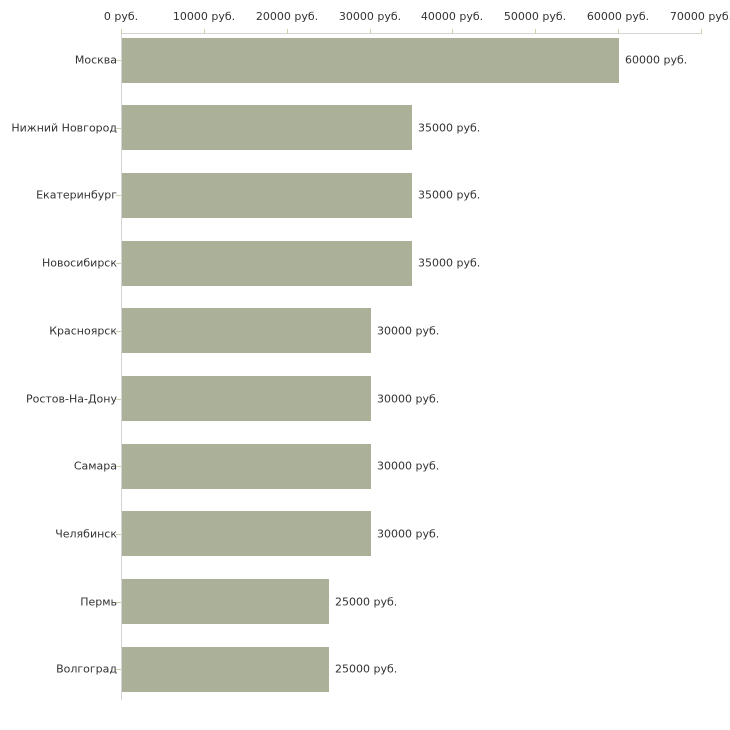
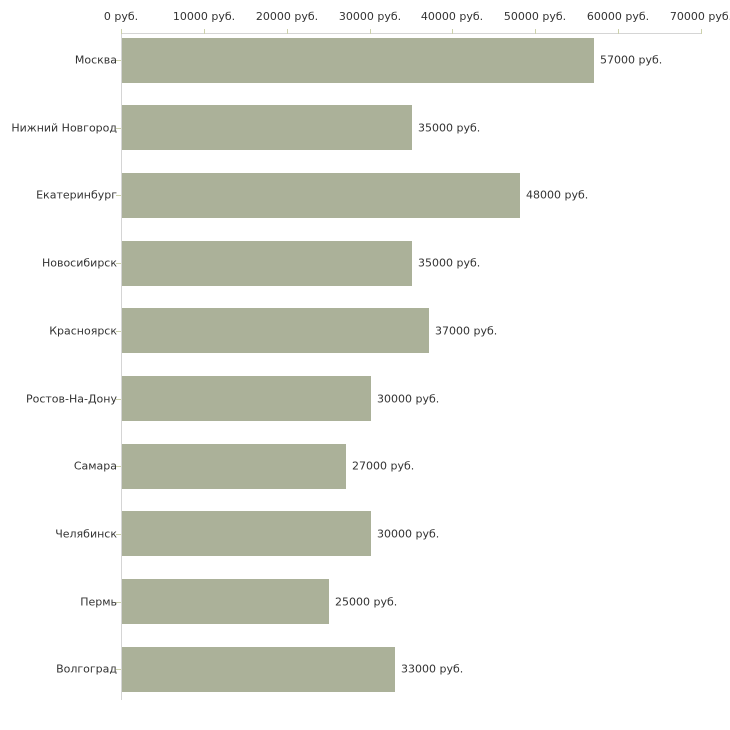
Москва: 60000 -> 57000
Екатеринбург: 35000 -> 48000
Красноярск: 30000 -> 37000
Самара: 30000 -> 27000
Волгоград: 25000 -> 33000
